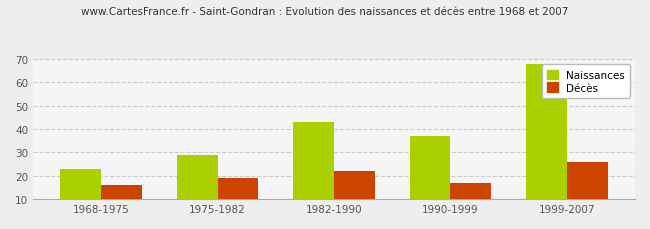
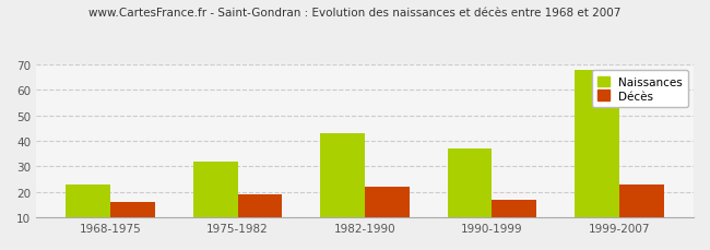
Naissances/1975-1982: 29 -> 32
Décès/1999-2007: 26 -> 23
